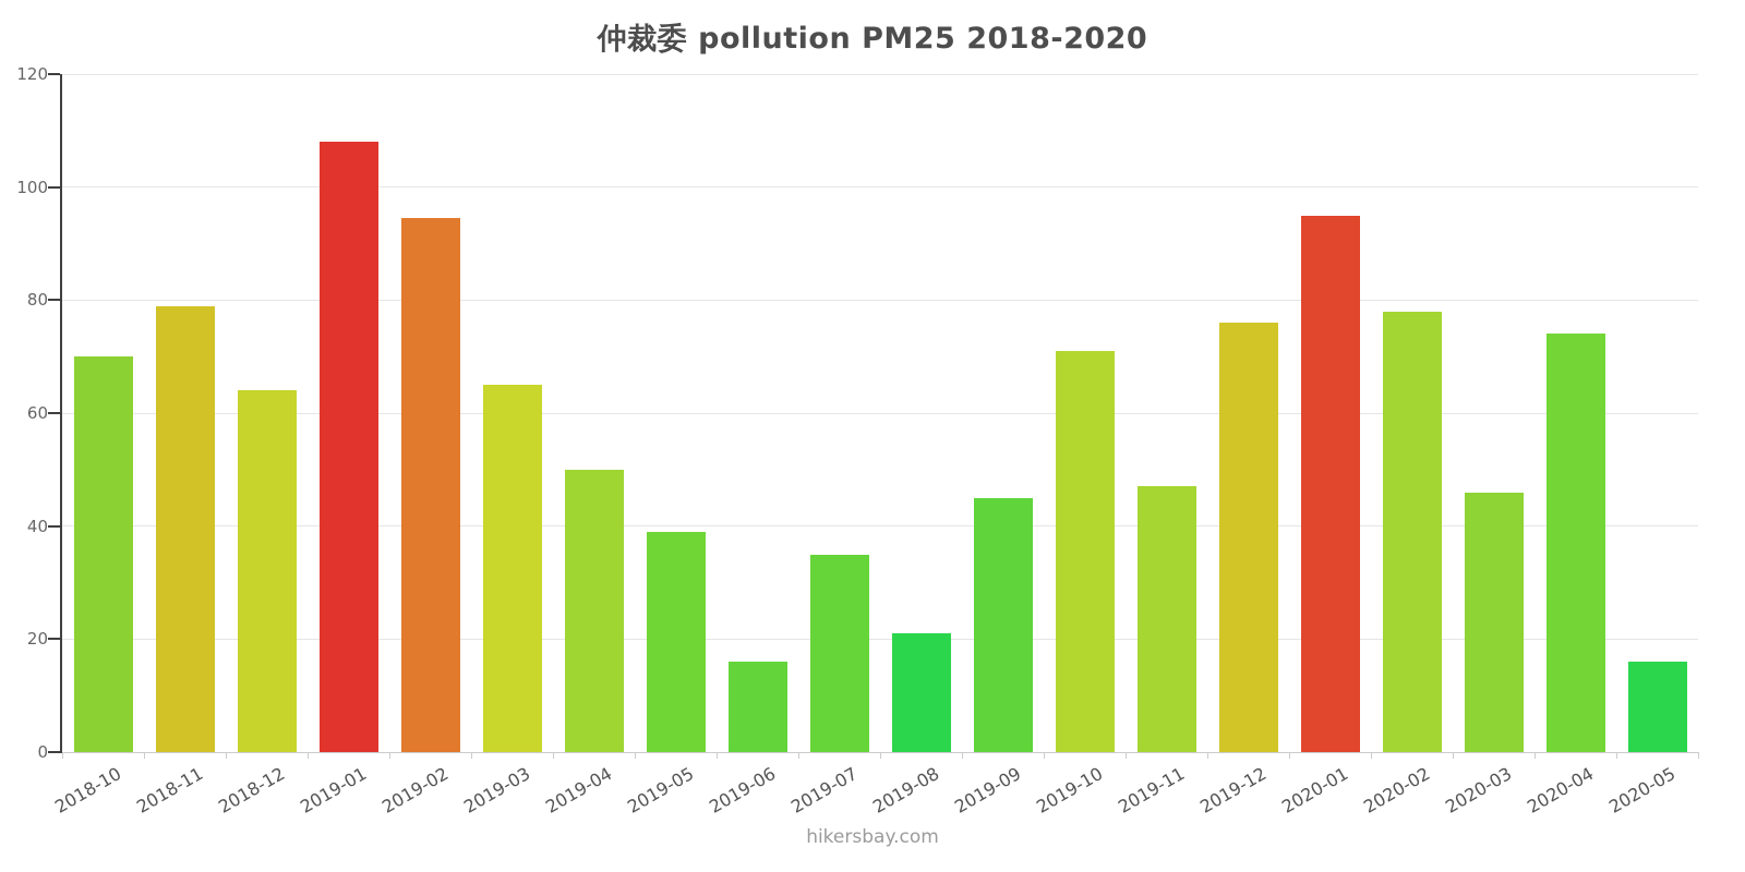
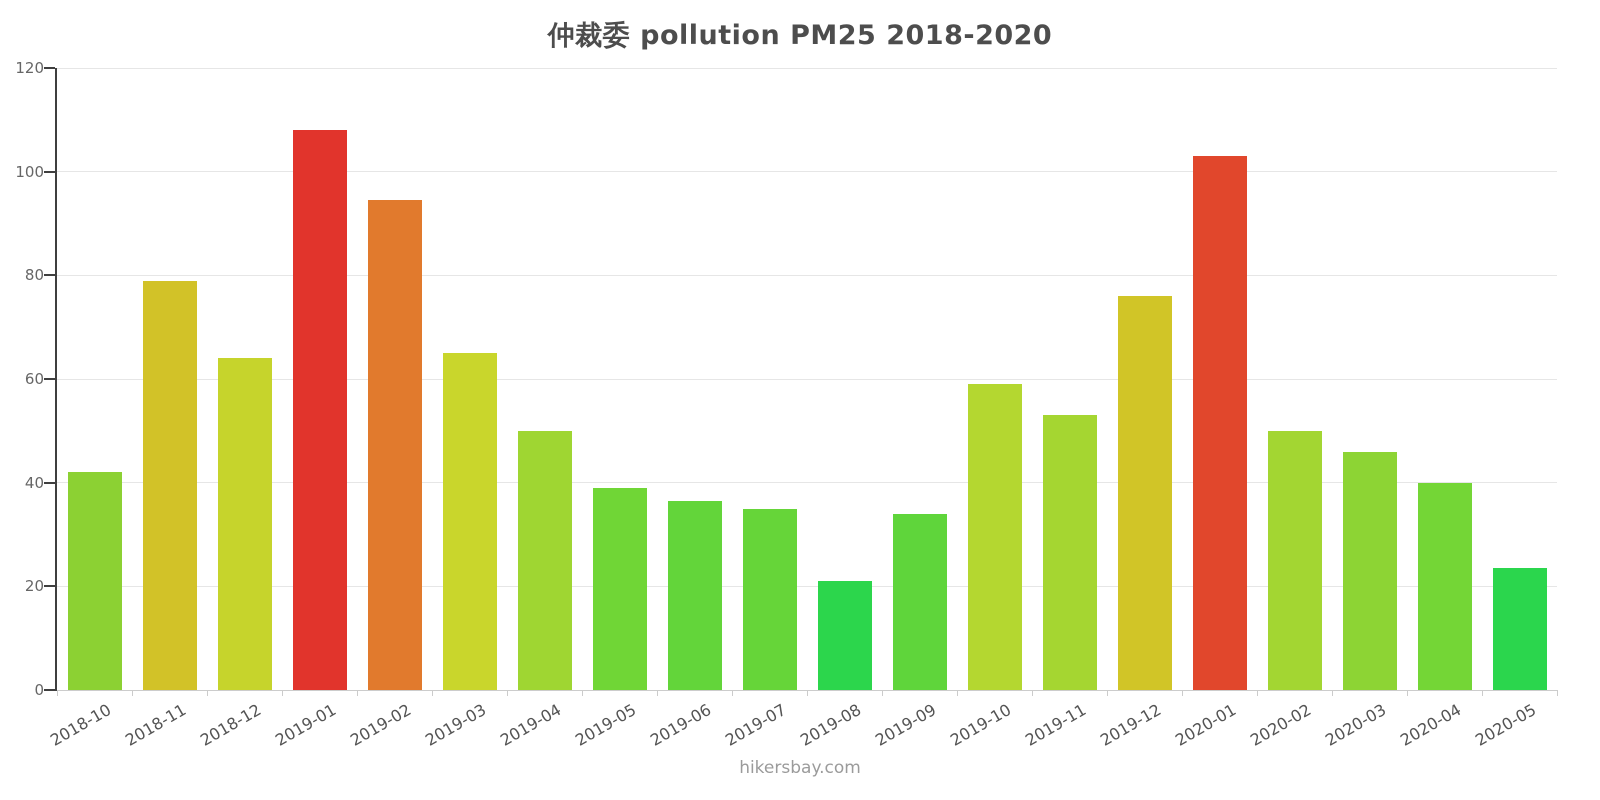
2018-10: 70 -> 42
2019-06: 16 -> 36
2019-09: 45 -> 34
2019-10: 71 -> 59
2019-11: 47 -> 53
2020-01: 95 -> 103
2020-02: 78 -> 50
2020-04: 74 -> 40
2020-05: 16 -> 24
